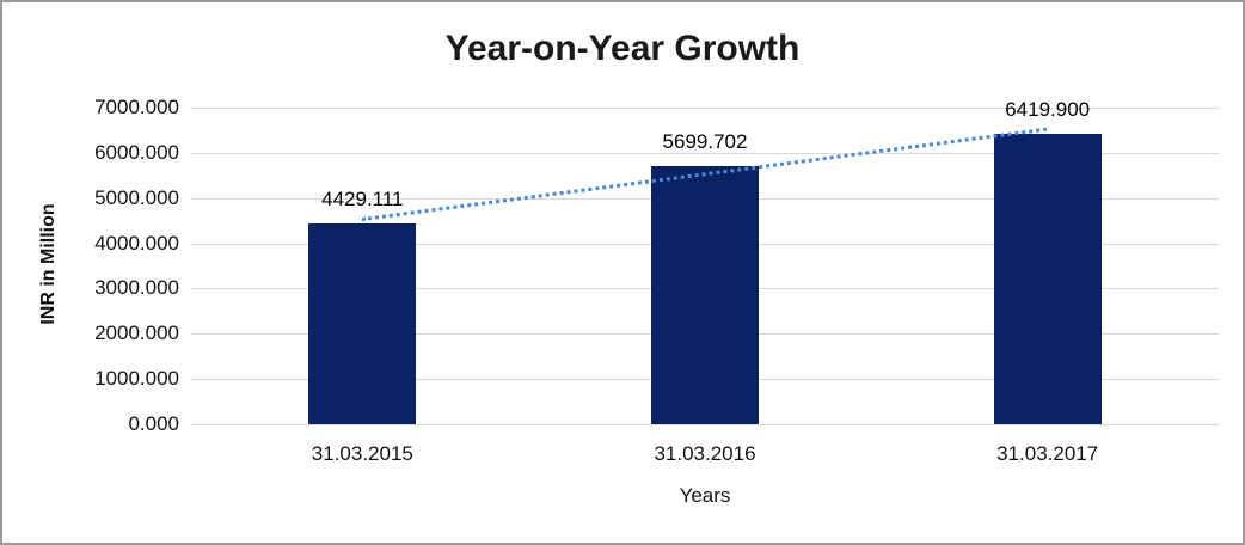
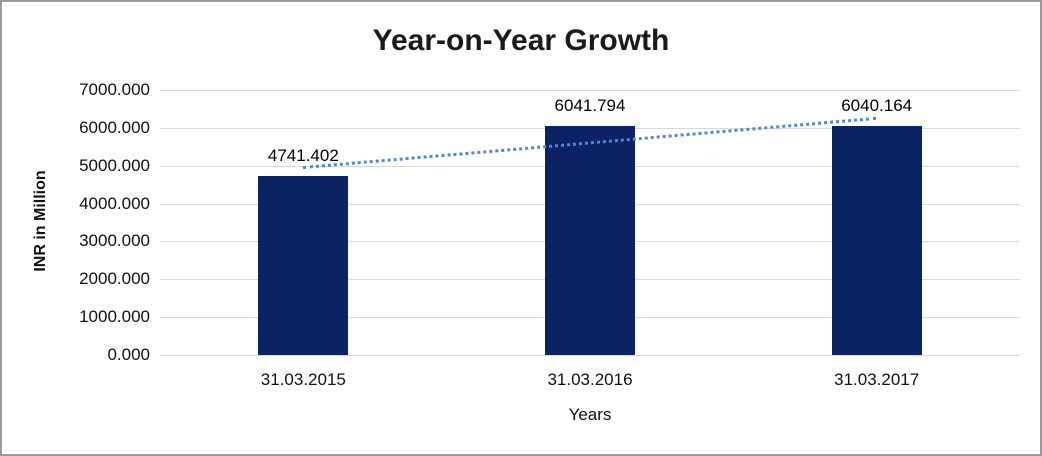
31.03.2015: 4429.111 -> 4741.402
31.03.2016: 5699.702 -> 6041.794
31.03.2017: 6419.900 -> 6040.164
